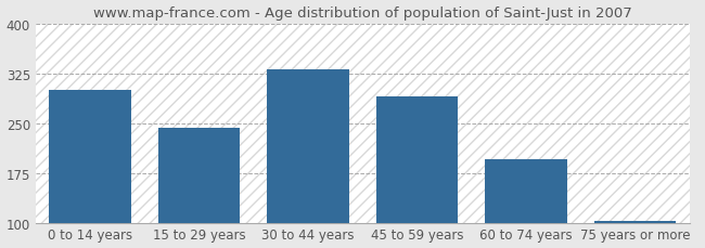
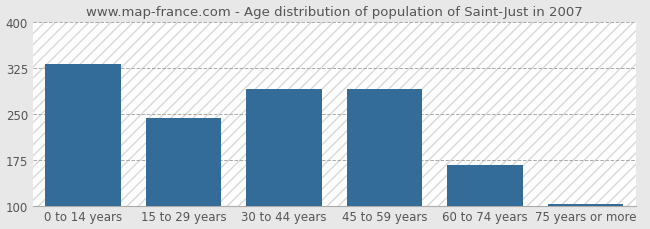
0 to 14 years: 300 -> 330
30 to 44 years: 330 -> 290
60 to 74 years: 195 -> 166
